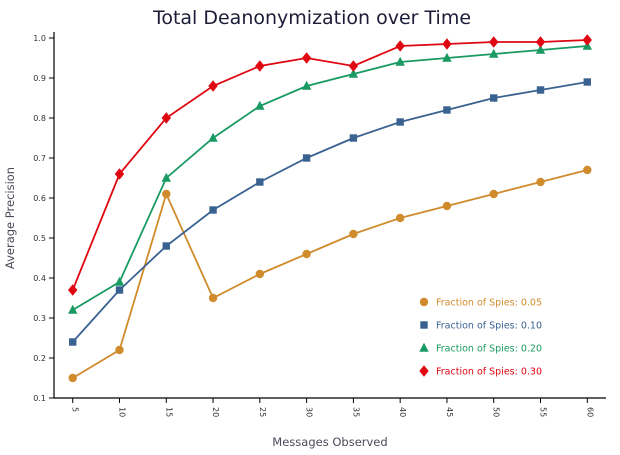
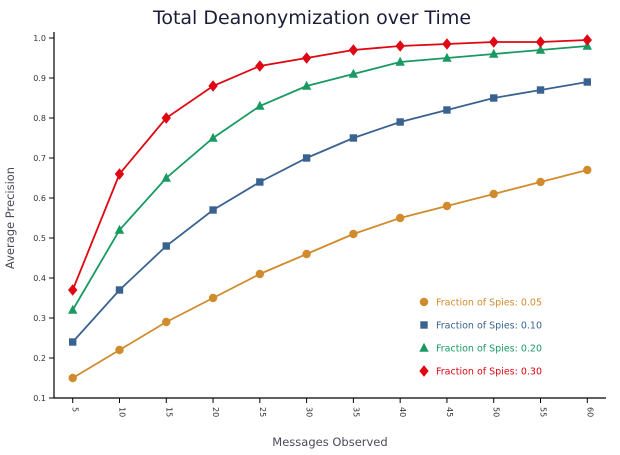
Fraction of Spies: 0.20/10: 0.39 -> 0.52
Fraction of Spies: 0.05/15: 0.61 -> 0.29
Fraction of Spies: 0.30/35: 0.93 -> 0.97
